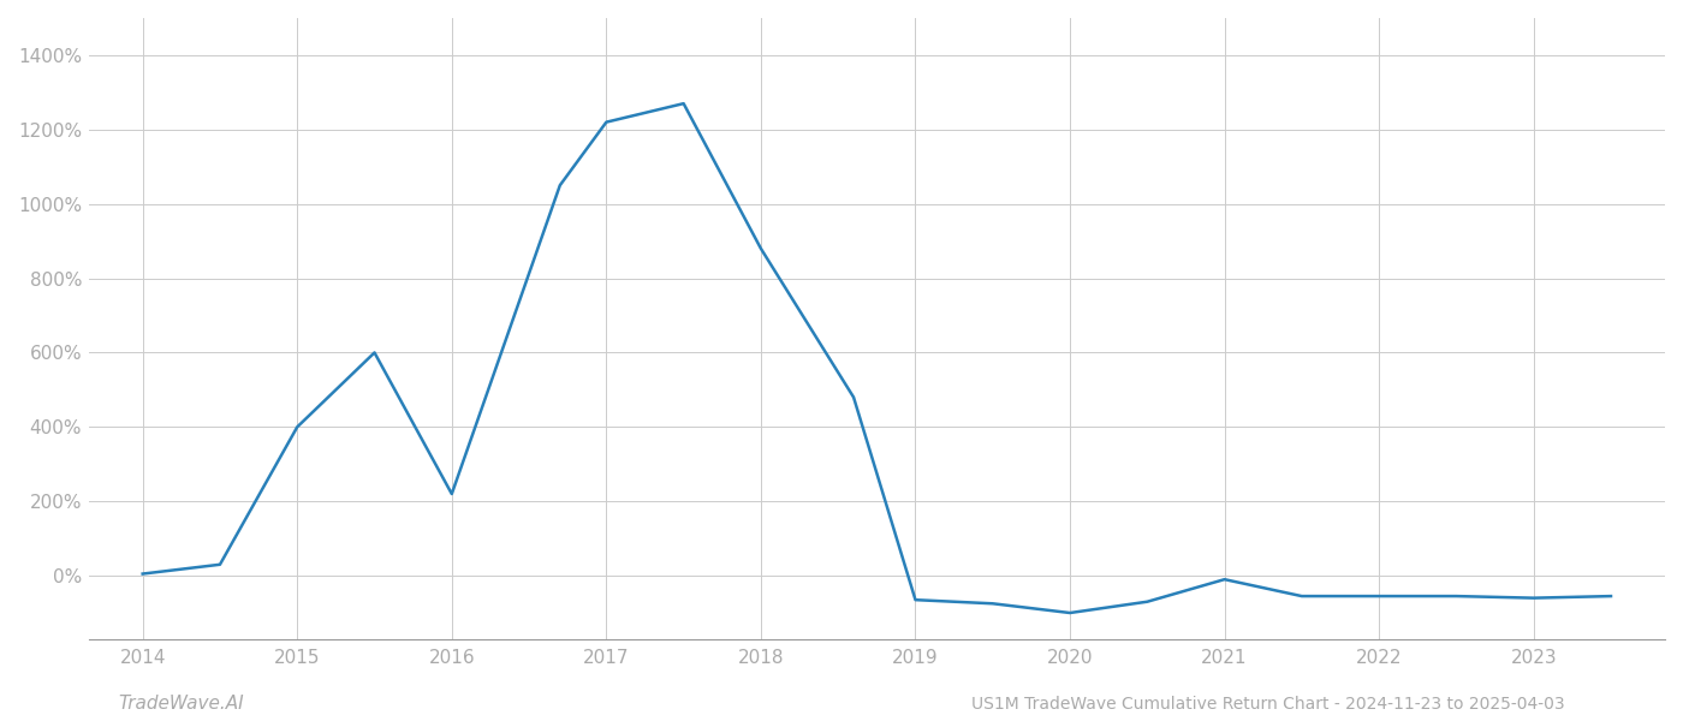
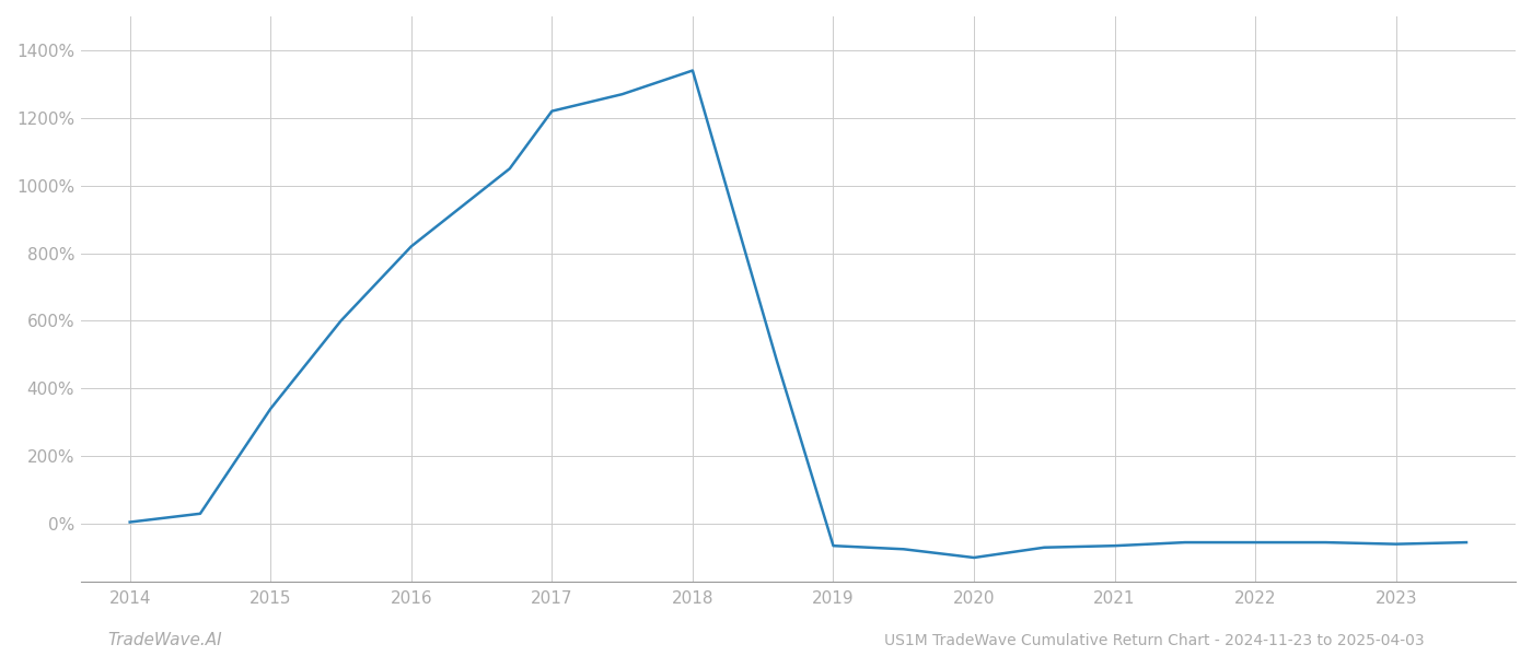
2015: 400% -> 340%
2016: 220% -> 820%
2018: 880% -> 1340%
2021: -10% -> -65%
